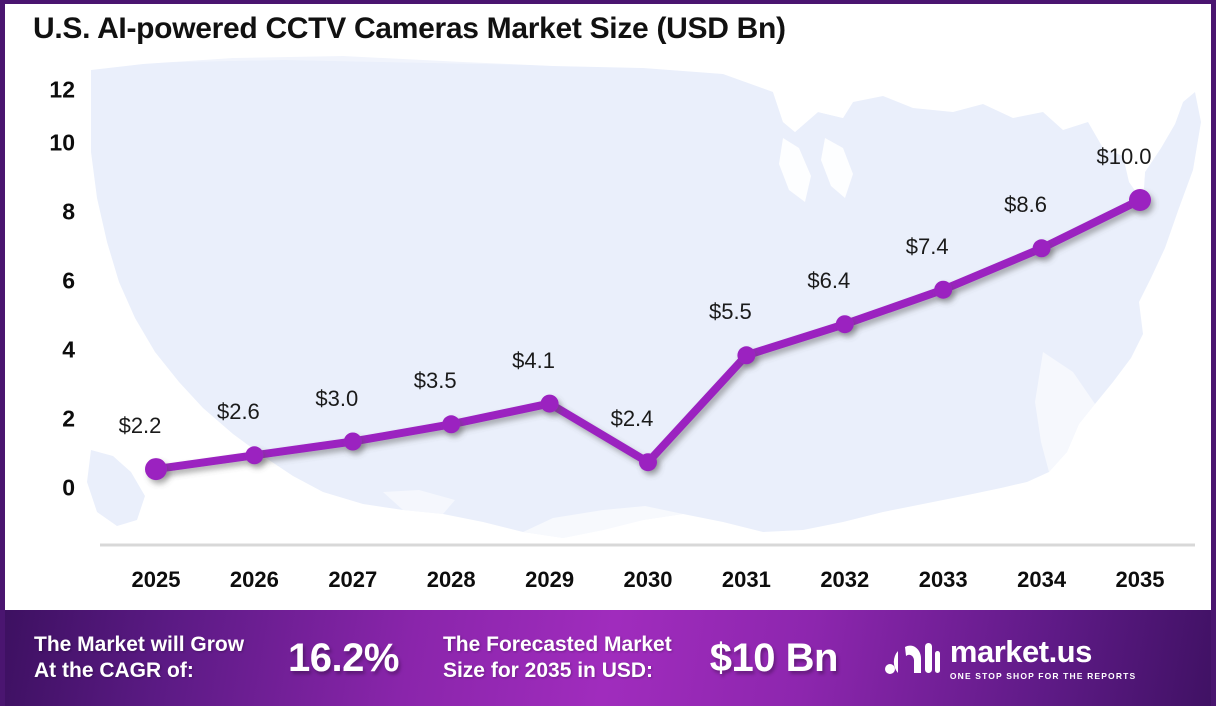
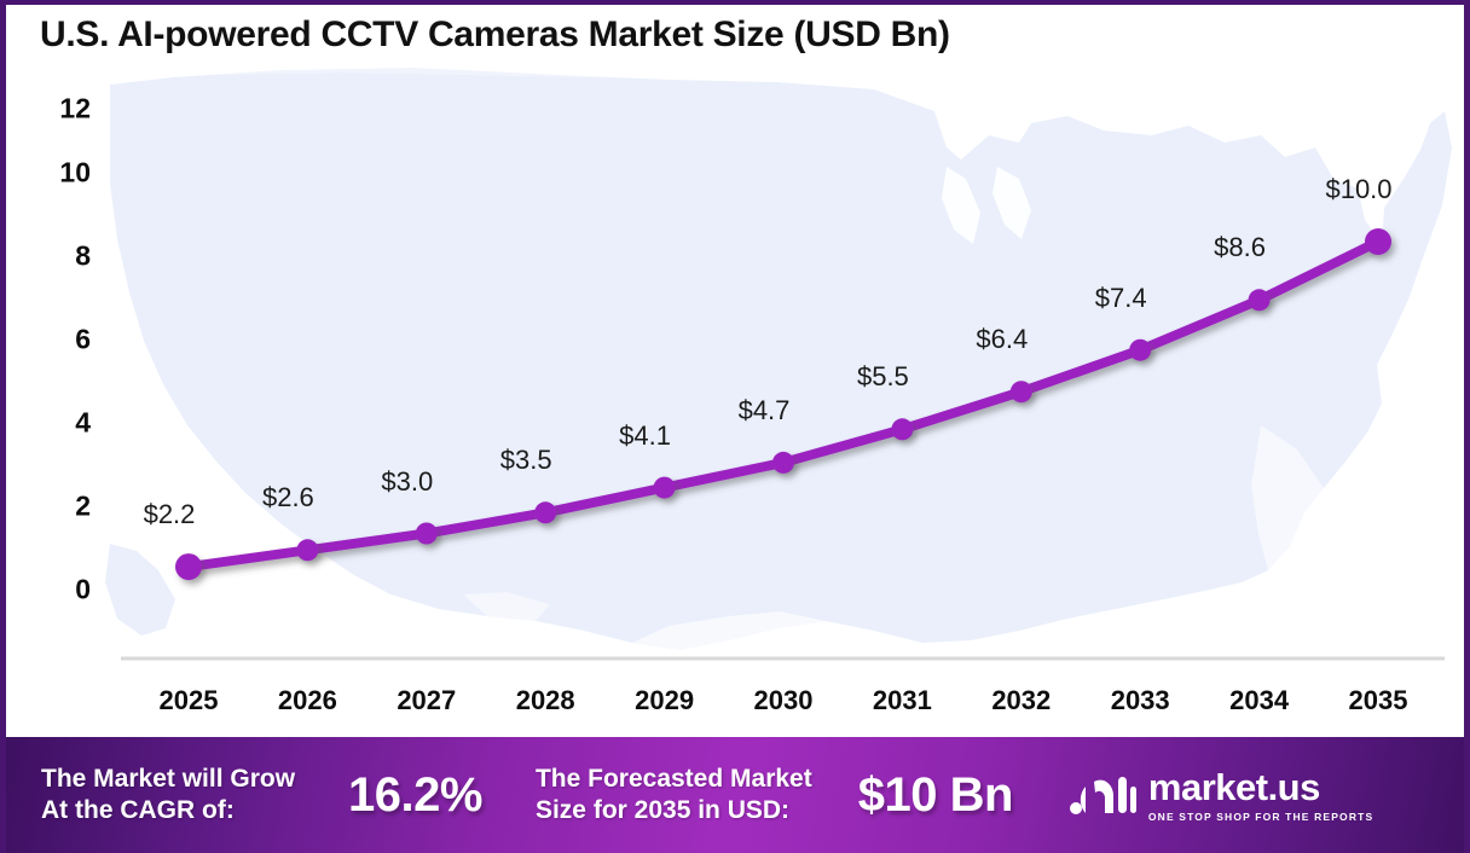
2030: $2.4 -> $4.7
